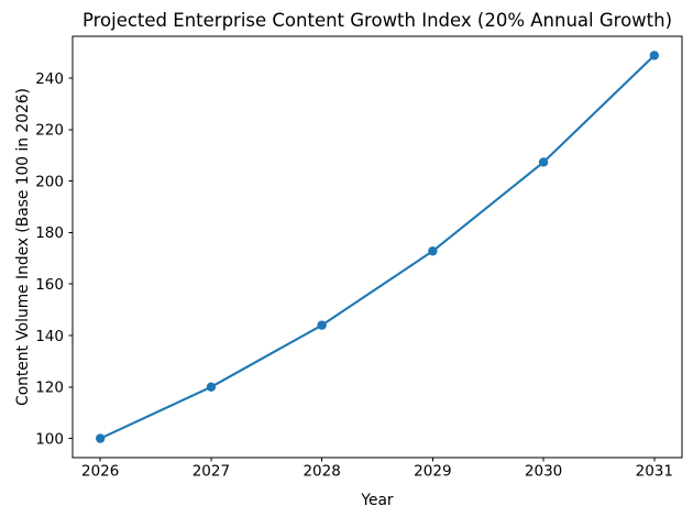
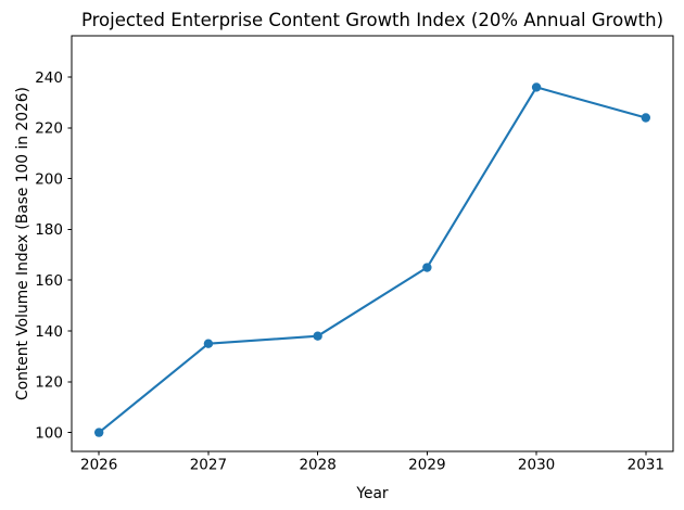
2027: 120 -> 135
2028: 144 -> 138
2029: 173 -> 165
2030: 207 -> 236
2031: 249 -> 224
